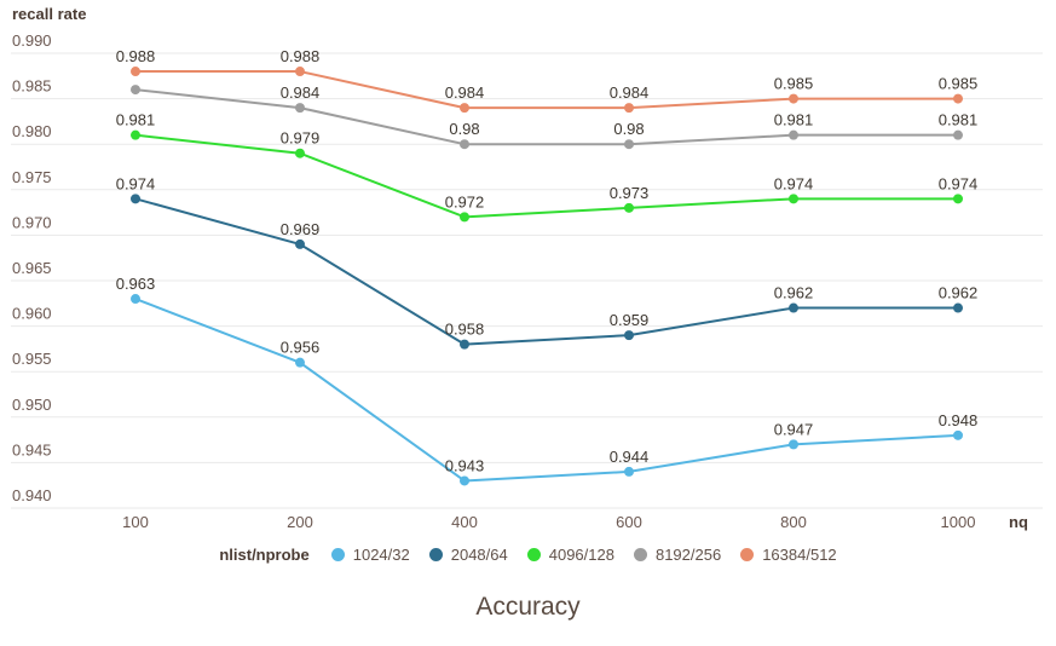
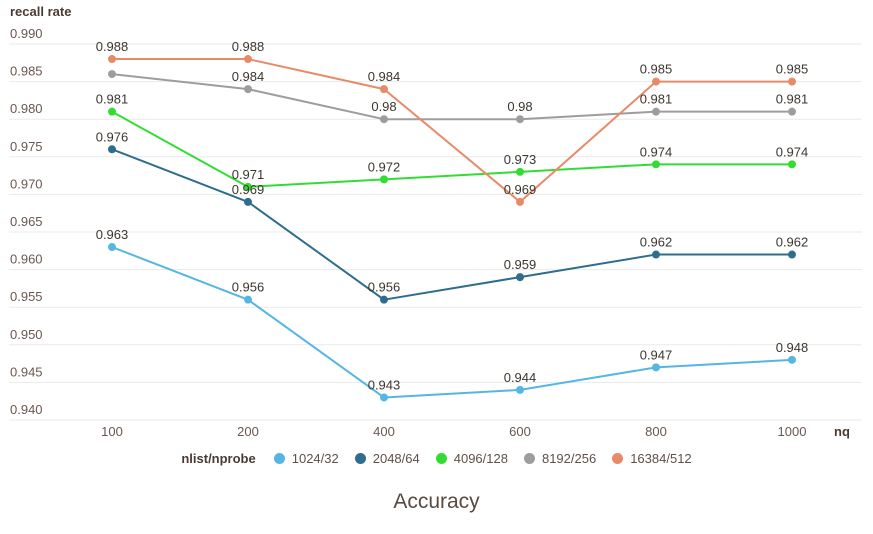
2048/64/100: 0.974 -> 0.976
4096/128/200: 0.979 -> 0.971
2048/64/400: 0.958 -> 0.956
16384/512/600: 0.984 -> 0.969
